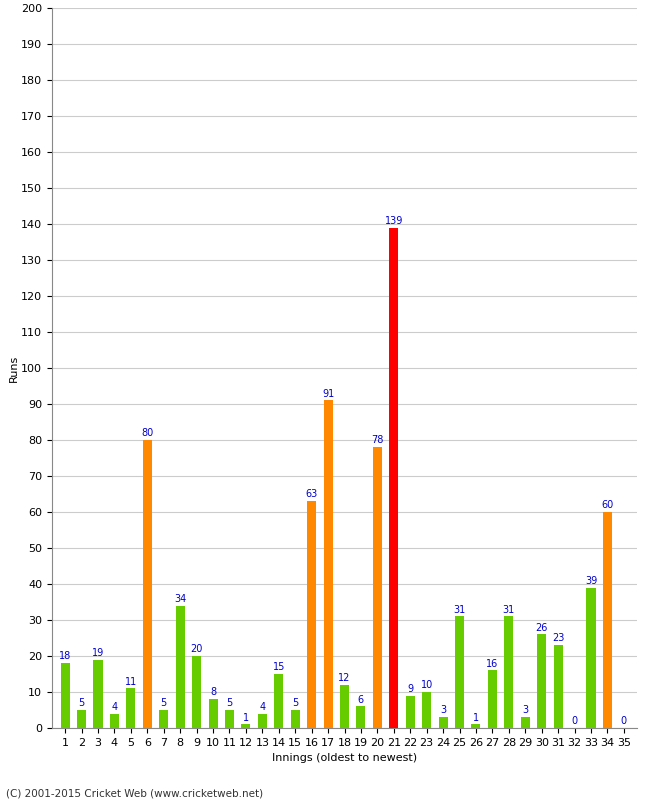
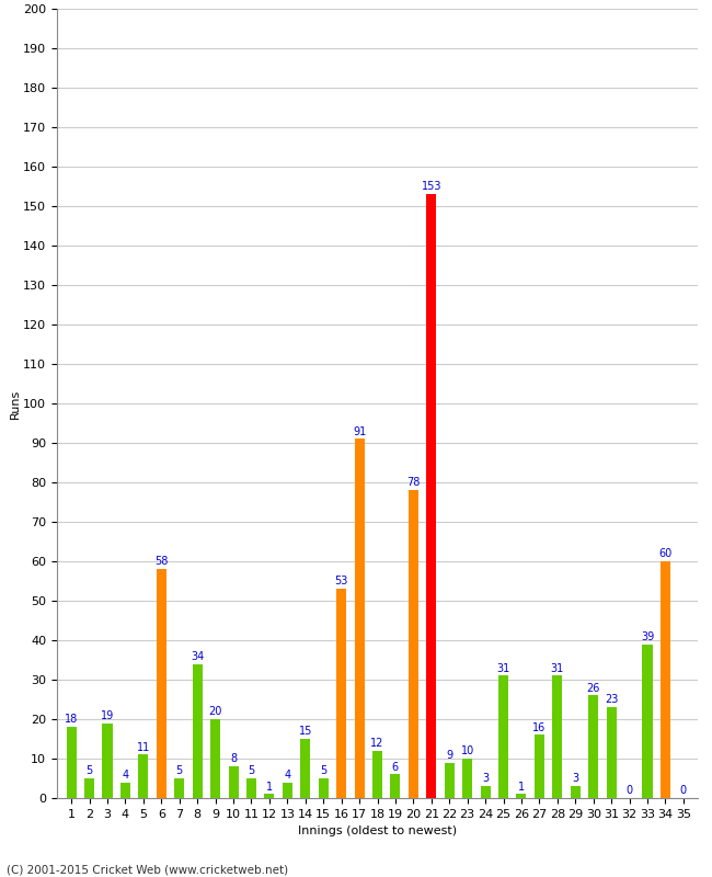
6: 80 -> 58
16: 63 -> 53
21: 139 -> 153
